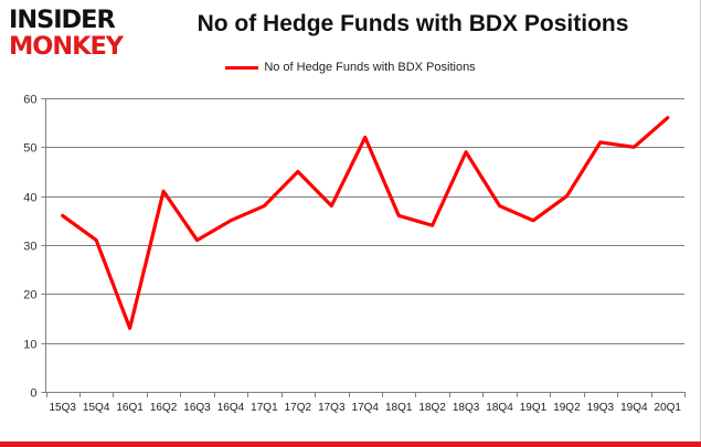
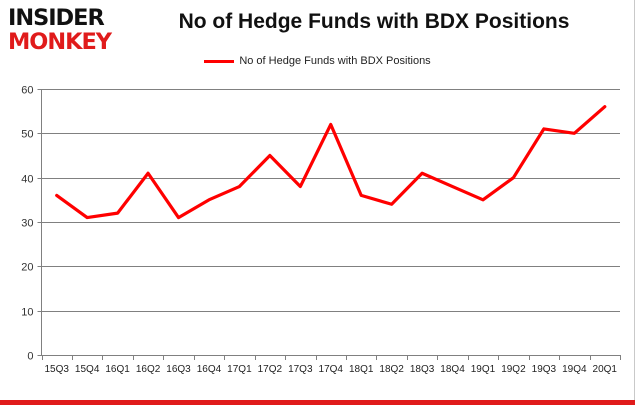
16Q1: 13 -> 32
18Q3: 49 -> 41
